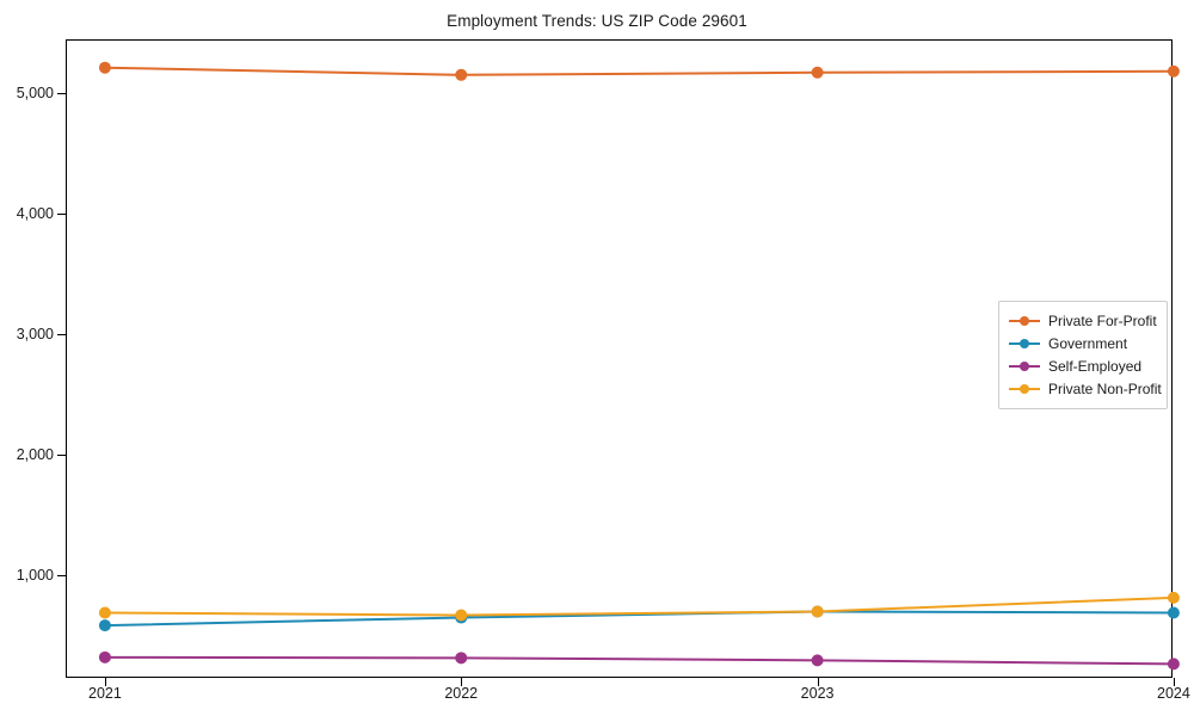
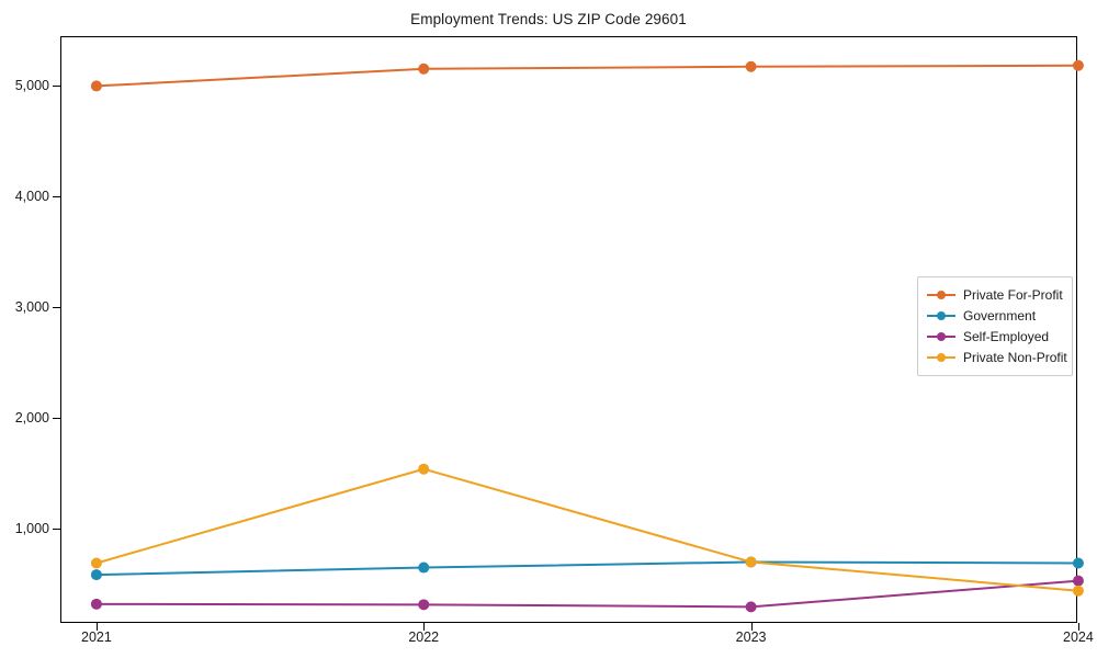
Private For-Profit/2021: 5220 -> 5000
Private Non-Profit/2022: 670 -> 1540
Self-Employed/2024: 260 -> 530
Private Non-Profit/2024: 820 -> 440
